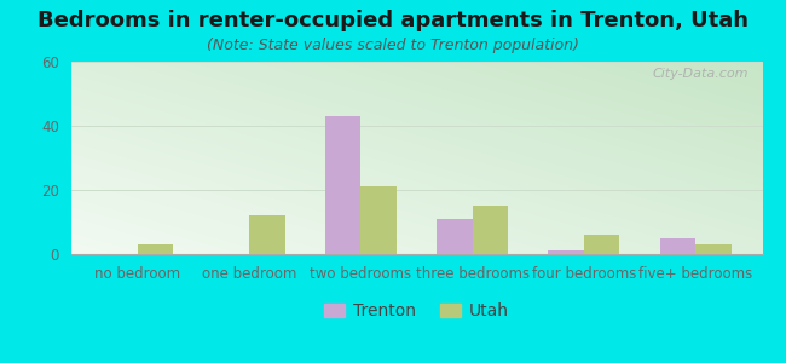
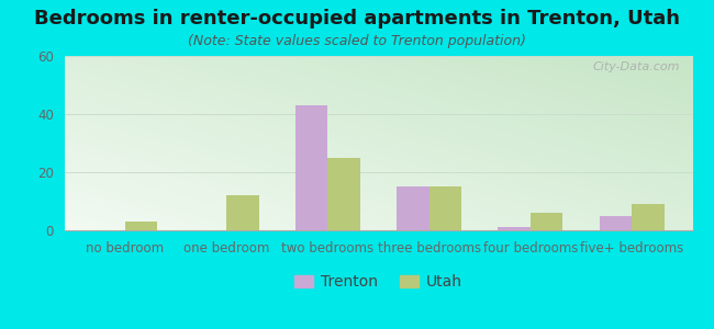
Utah/two bedrooms: 21 -> 25
Trenton/three bedrooms: 11 -> 15
Utah/five+ bedrooms: 3 -> 9
